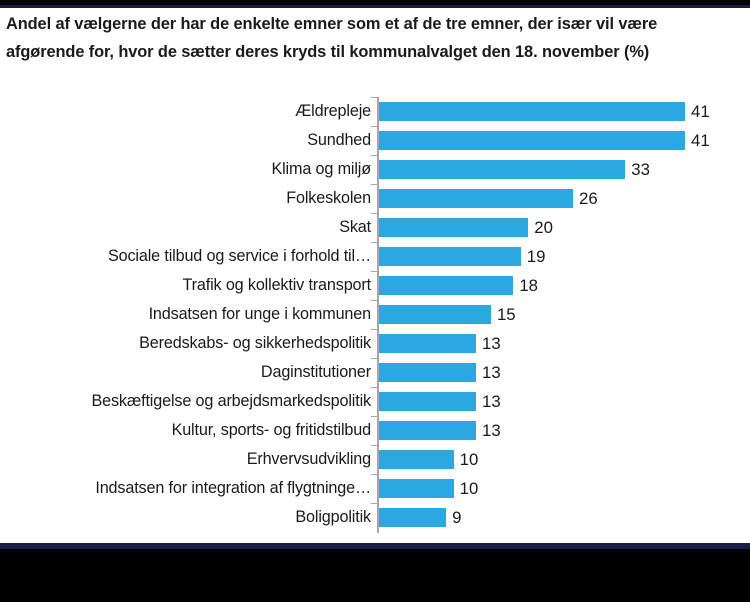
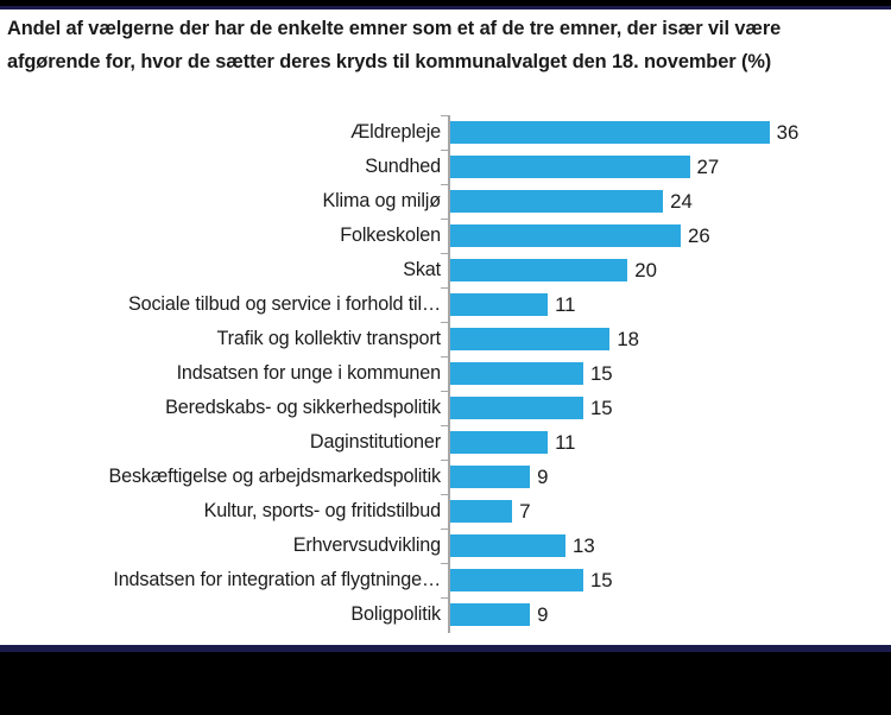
Ældrepleje: 41 -> 36
Sundhed: 41 -> 27
Klima og miljø: 33 -> 24
Sociale tilbud og service i forhold til…: 19 -> 11
Beredskabs- og sikkerhedspolitik: 13 -> 15
Daginstitutioner: 13 -> 11
Beskæftigelse og arbejdsmarkedspolitik: 13 -> 9
Kultur, sports- og fritidstilbud: 13 -> 7
Erhvervsudvikling: 10 -> 13
Indsatsen for integration af flygtninge…: 10 -> 15
